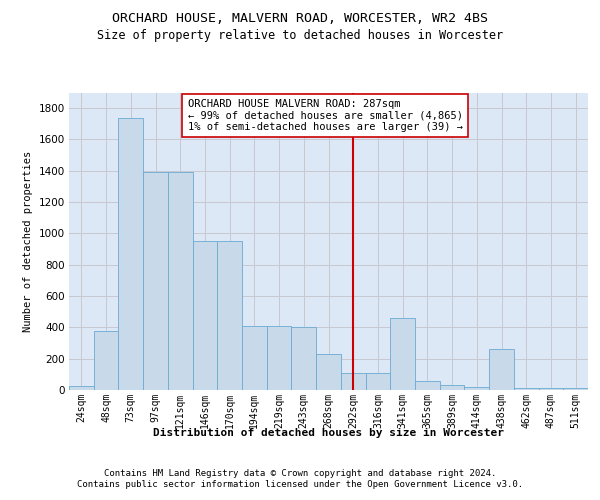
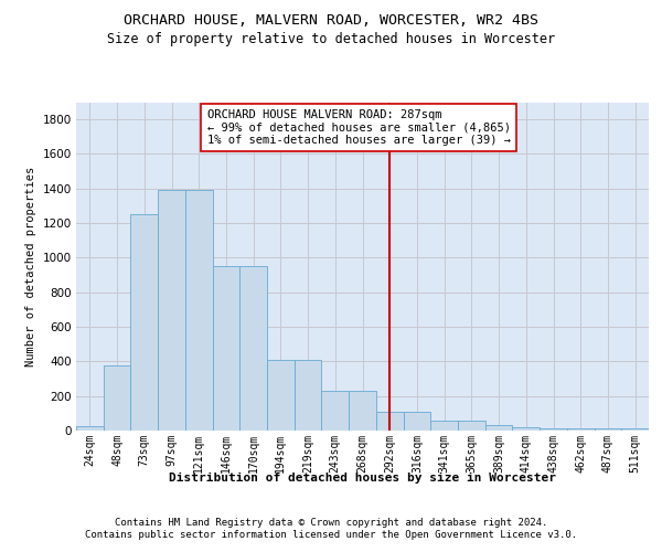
73sqm: 1740 -> 1250
243sqm: 400 -> 230
341sqm: 460 -> 60
438sqm: 260 -> 10
